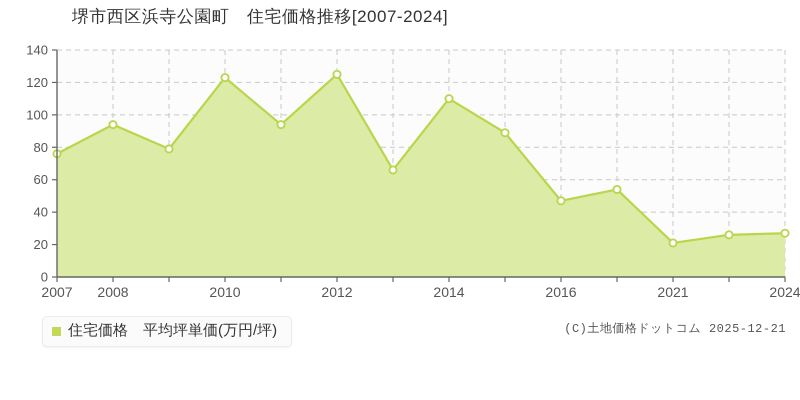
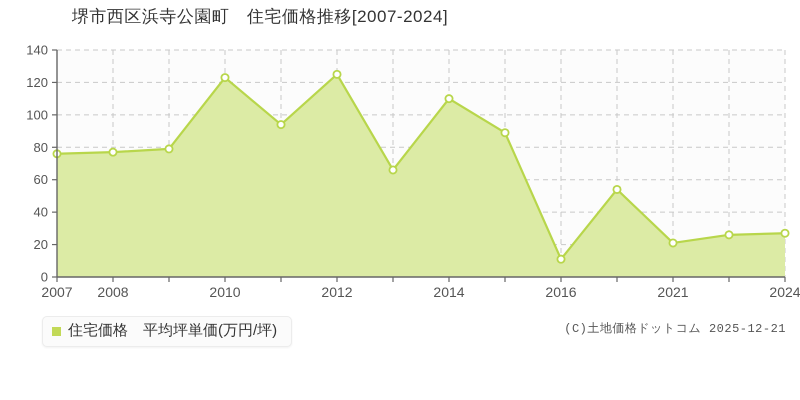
2008: 94 -> 77
2016: 47 -> 11
